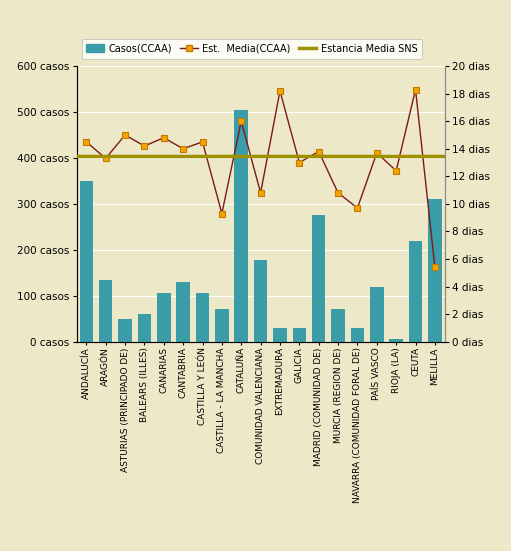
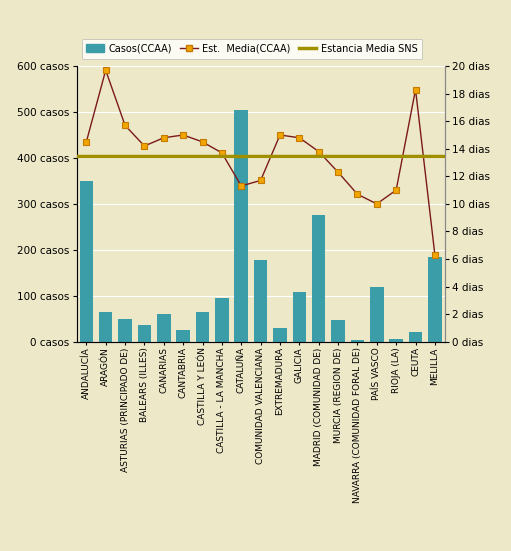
Casos(CCAA)/ARAGÓN: 135 casos -> 65 casos
Est. Media(CCAA)/ARAGÓN: 13.3 dias -> 19.7 dias
Est. Media(CCAA)/ASTURIAS (PRINCIPADO DE): 15.0 dias -> 15.7 dias
Casos(CCAA)/BALEARS (ILLES): 60 casos -> 37 casos
Casos(CCAA)/CANARIAS: 105 casos -> 60 casos
Casos(CCAA)/CANTABRIA: 130 casos -> 25 casos
Est. Media(CCAA)/CANTABRIA: 14.0 dias -> 15.0 dias
Casos(CCAA)/CASTILLA Y LEÓN: 105 casos -> 65 casos
Casos(CCAA)/CASTILLA - LA MANCHA: 70 casos -> 95 casos
Est. Media(CCAA)/CASTILLA - LA MANCHA: 9.3 dias -> 13.7 dias
Est. Media(CCAA)/CATALUÑA: 16.0 dias -> 11.3 dias
Est. Media(CCAA)/COMUNIDAD VALENCIANA: 10.8 dias -> 11.7 dias
Est. Media(CCAA)/EXTREMADURA: 18.2 dias -> 15.0 dias
Casos(CCAA)/GALICIA: 30 casos -> 108 casos
Est. Media(CCAA)/GALICIA: 13.0 dias -> 14.8 dias
Casos(CCAA)/MURCIA (REGION DE): 70 casos -> 48 casos
Est. Media(CCAA)/MURCIA (REGION DE): 10.8 dias -> 12.3 dias
Casos(CCAA)/NAVARRA (COMUNIDAD FORAL DE): 30 casos -> 3 casos
Est. Media(CCAA)/NAVARRA (COMUNIDAD FORAL DE): 9.7 dias -> 10.7 dias
Est. Media(CCAA)/PAÍS VASCO: 13.7 dias -> 10.0 dias
Est. Media(CCAA)/RIOJA (LA): 12.4 dias -> 11.0 dias
Casos(CCAA)/CEUTA: 220 casos -> 20 casos
Casos(CCAA)/MELILLA: 310 casos -> 185 casos
Est. Media(CCAA)/MELILLA: 5.4 dias -> 6.3 dias
